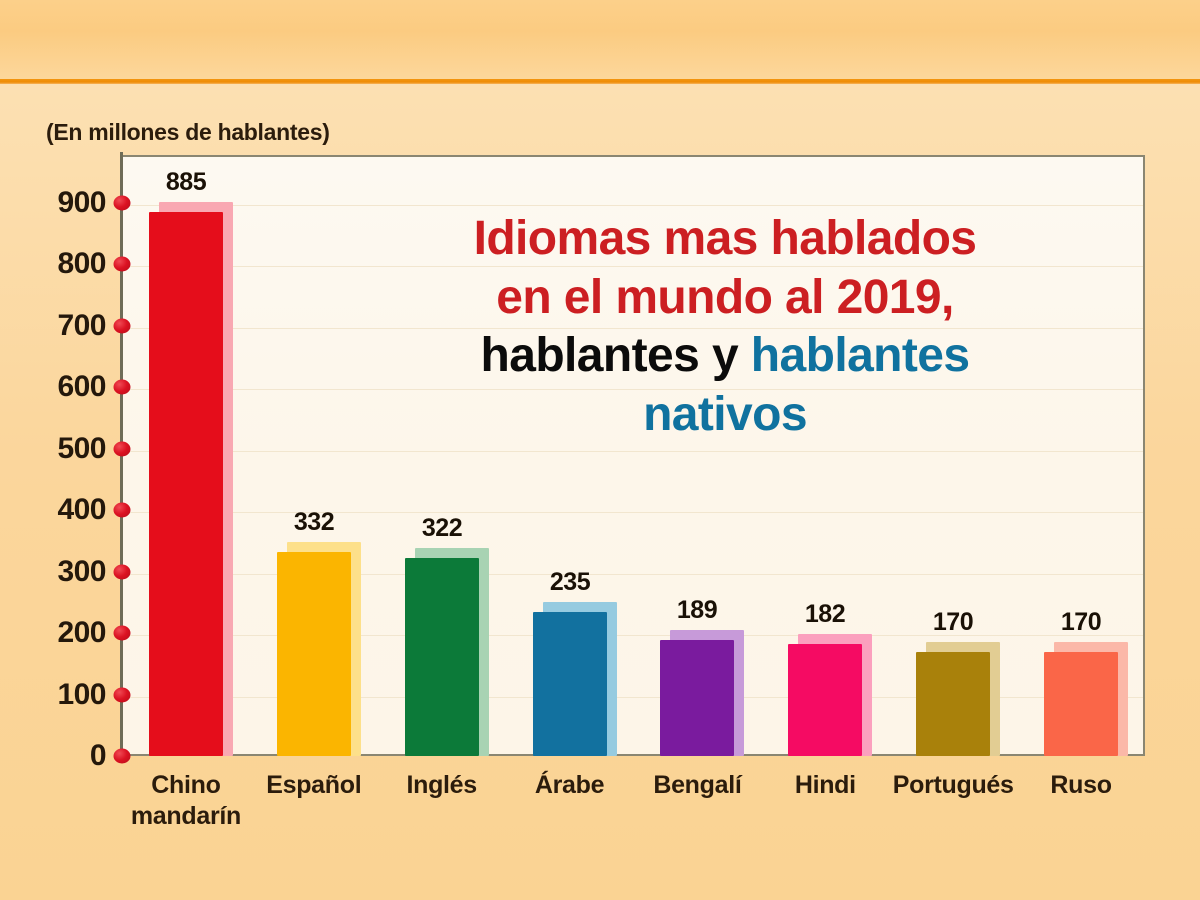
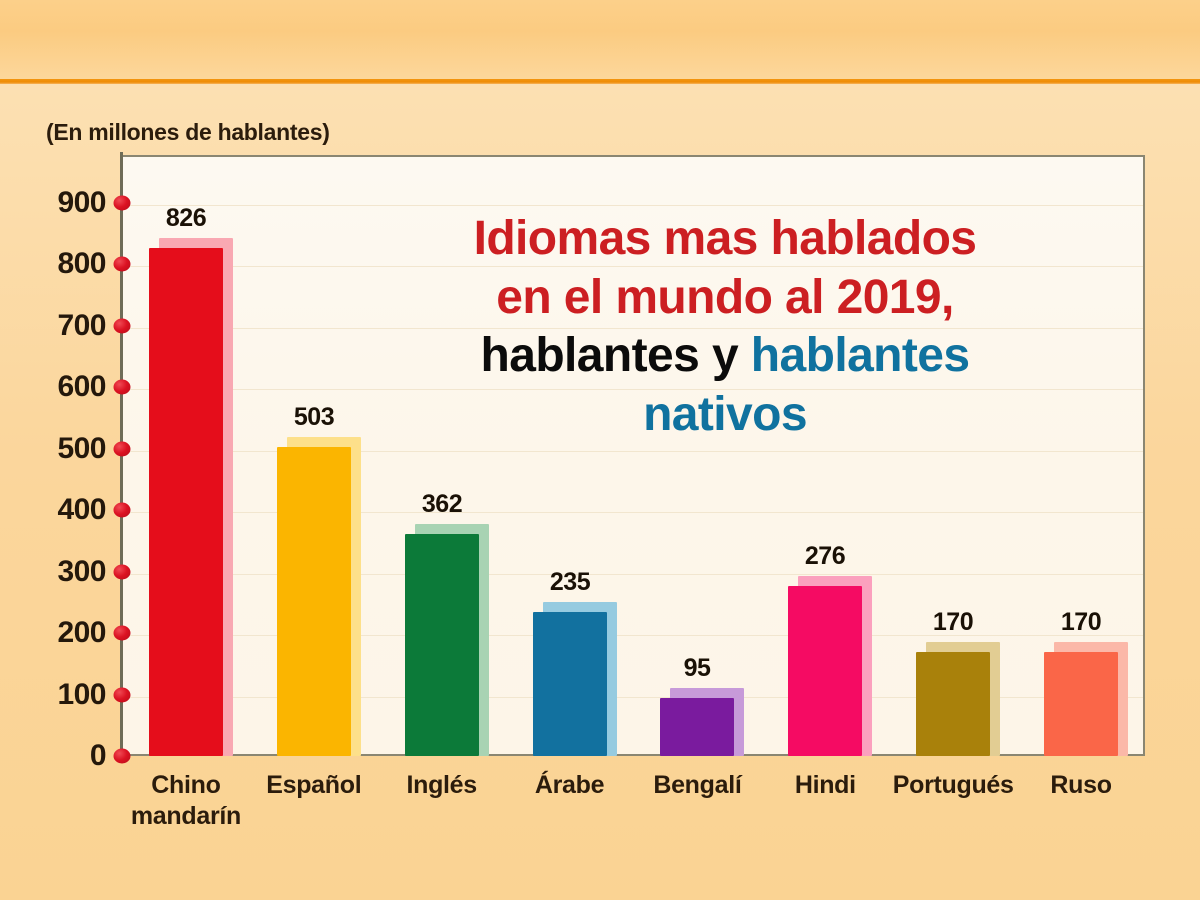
Chino mandarín: 885 -> 826
Español: 332 -> 503
Inglés: 322 -> 362
Bengalí: 189 -> 95
Hindi: 182 -> 276
